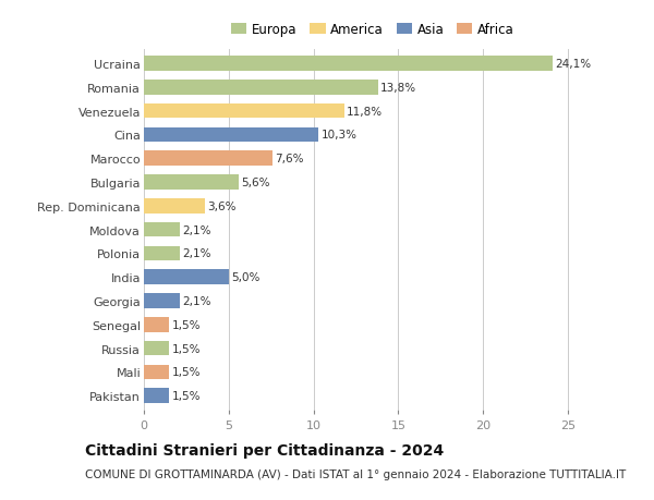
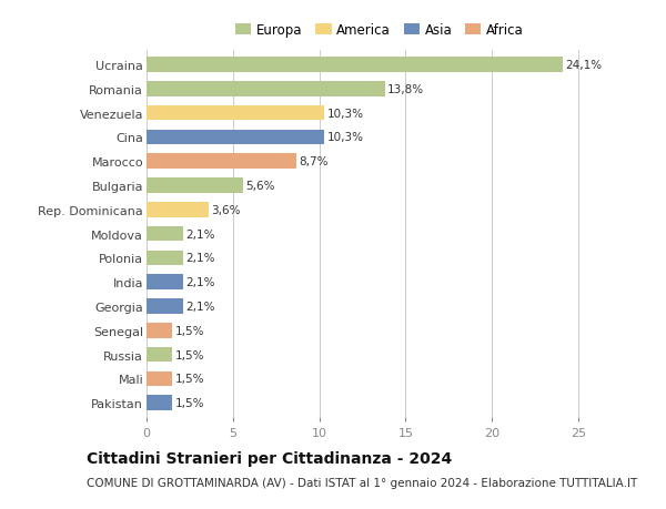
Venezuela: 11,8% -> 10,3%
Marocco: 7,6% -> 8,7%
India: 5,0% -> 2,1%
